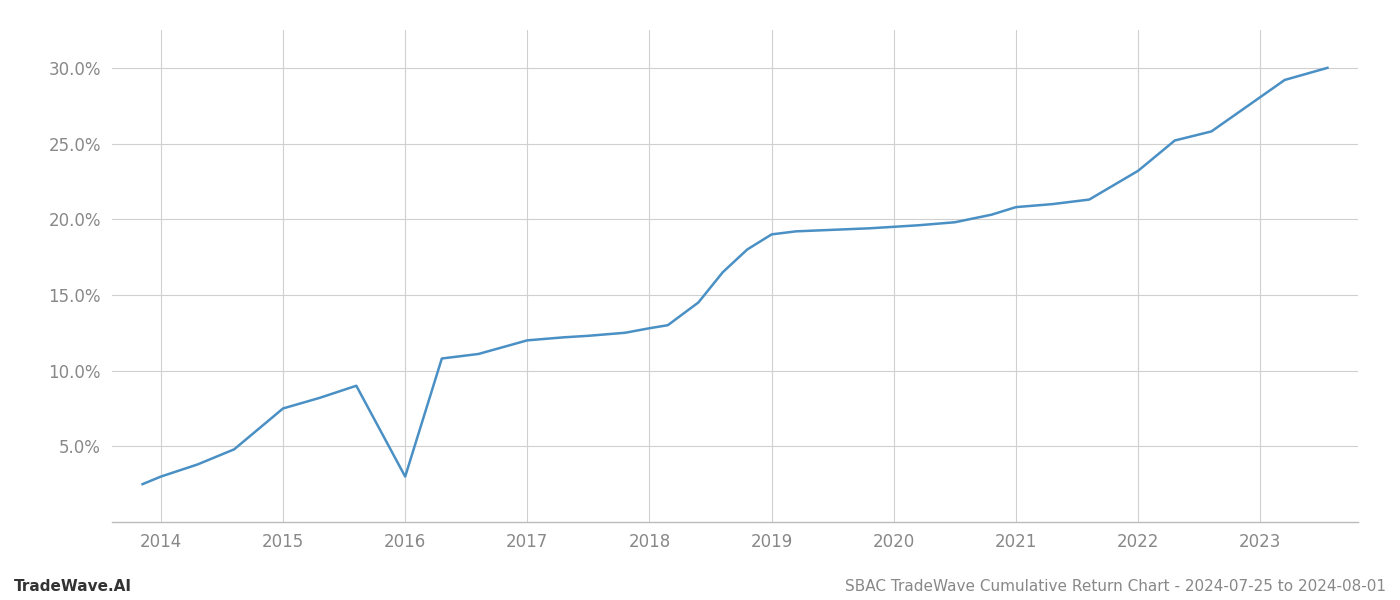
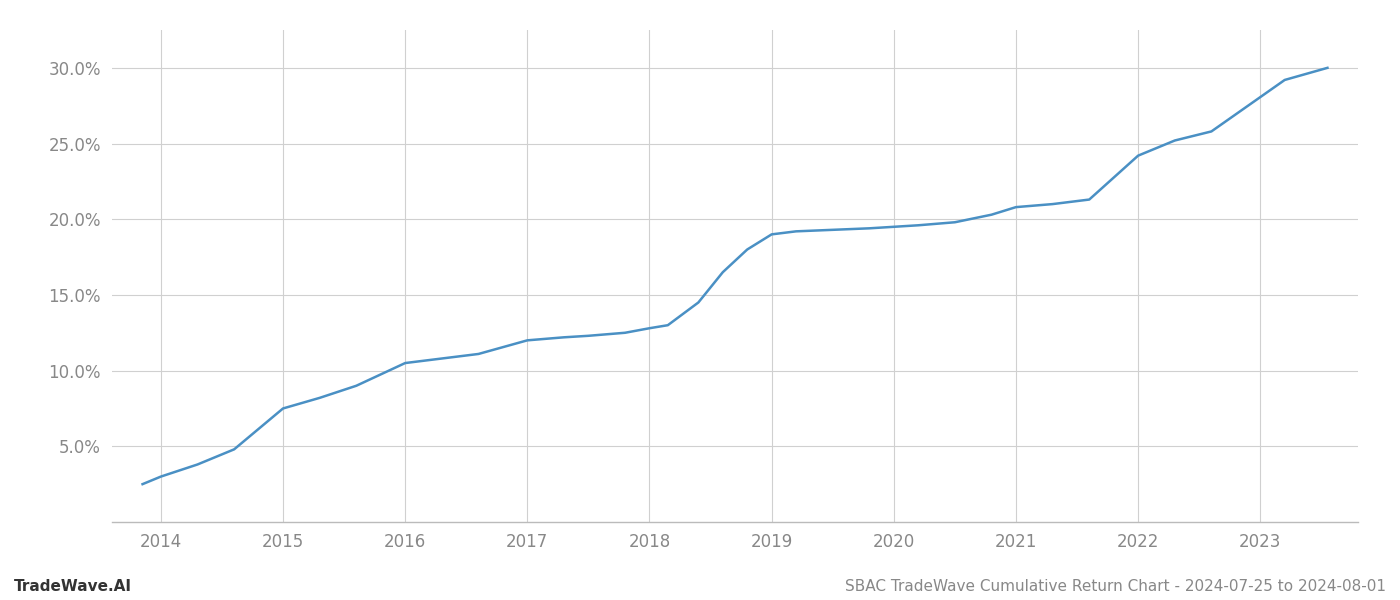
2016: 3.0% -> 10.5%
2022: 23.2% -> 24.2%
